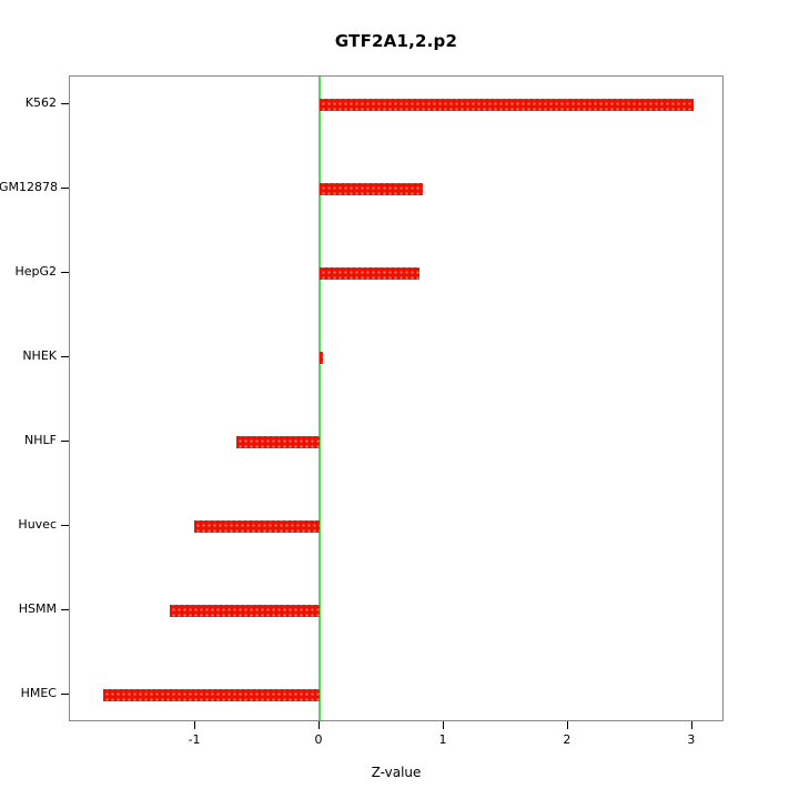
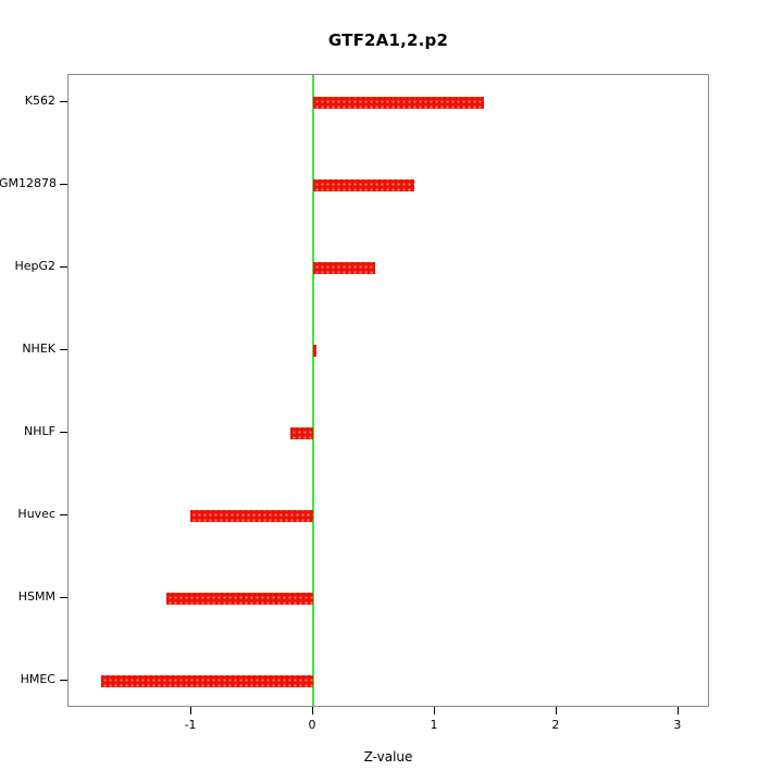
K562: 3.01 -> 1.40
HepG2: 0.80 -> 0.51
NHLF: -0.67 -> -0.19
